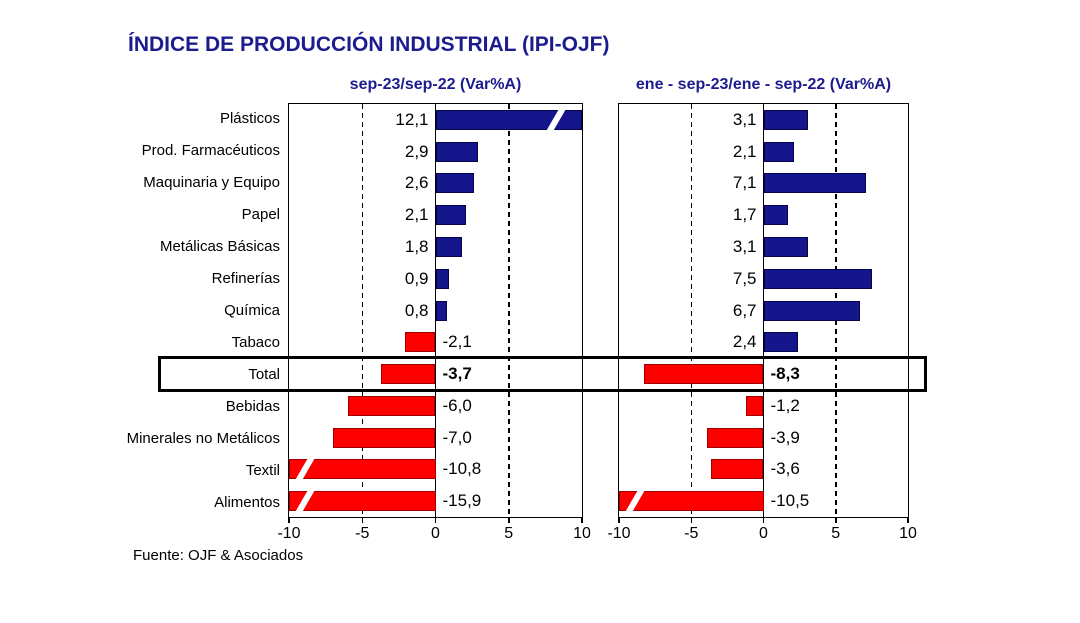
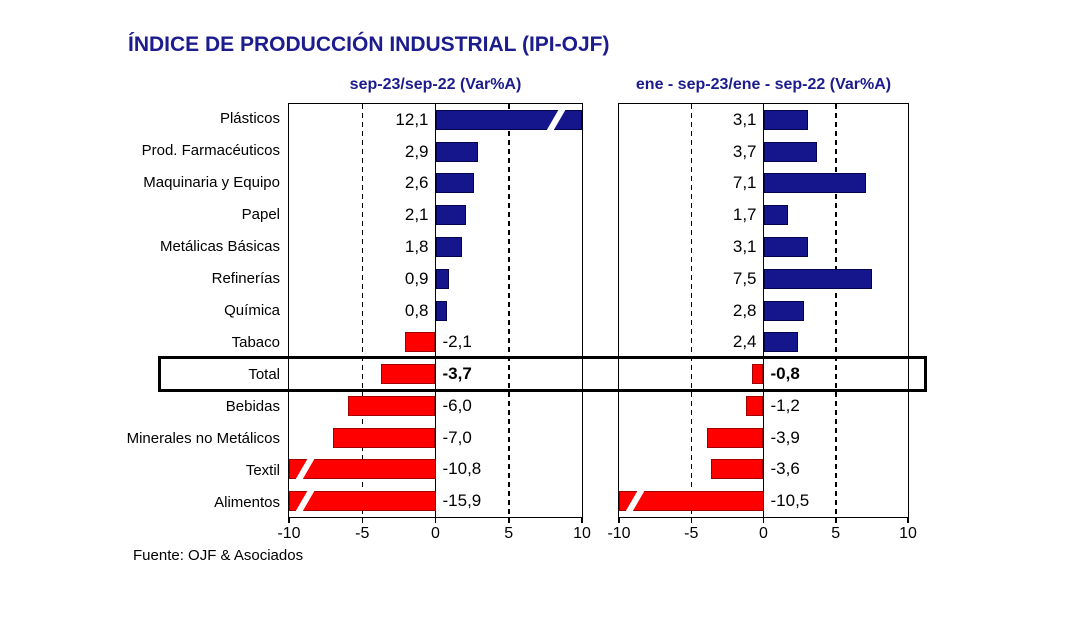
ene - sep-23/ene - sep-22 (Var%A)/Prod. Farmacéuticos: 2,1 -> 3,7
ene - sep-23/ene - sep-22 (Var%A)/Química: 6,7 -> 2,8
ene - sep-23/ene - sep-22 (Var%A)/Total: -8,3 -> -0,8
